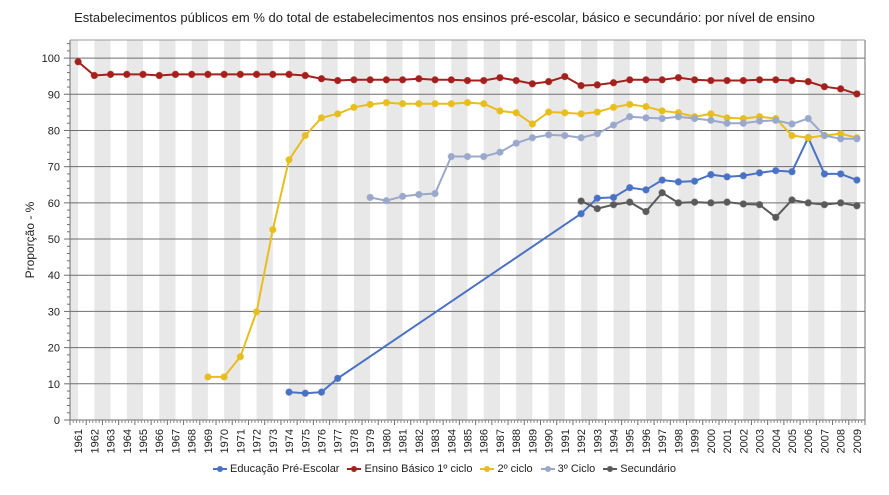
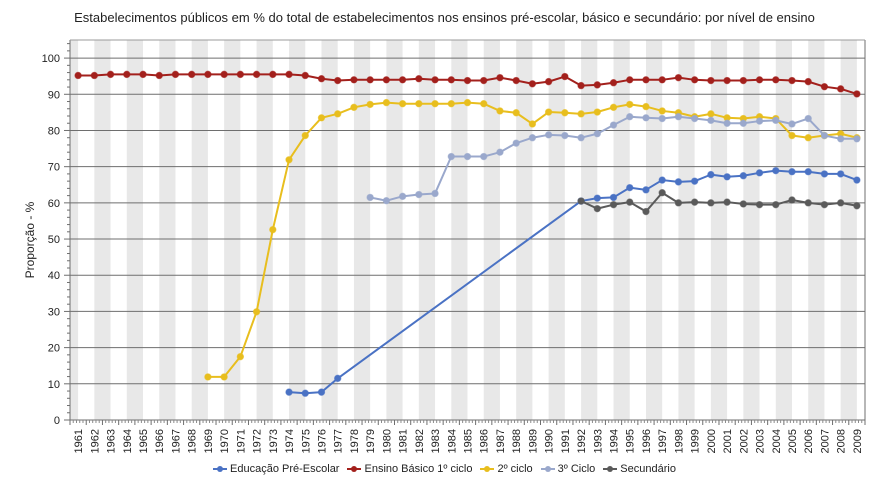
Ensino Básico 1º ciclo/1961: 99 -> 95
Educação Pré-Escolar/1992: 57 -> 60
Secundário/2004: 56 -> 60
Educação Pré-Escolar/2006: 78 -> 69
